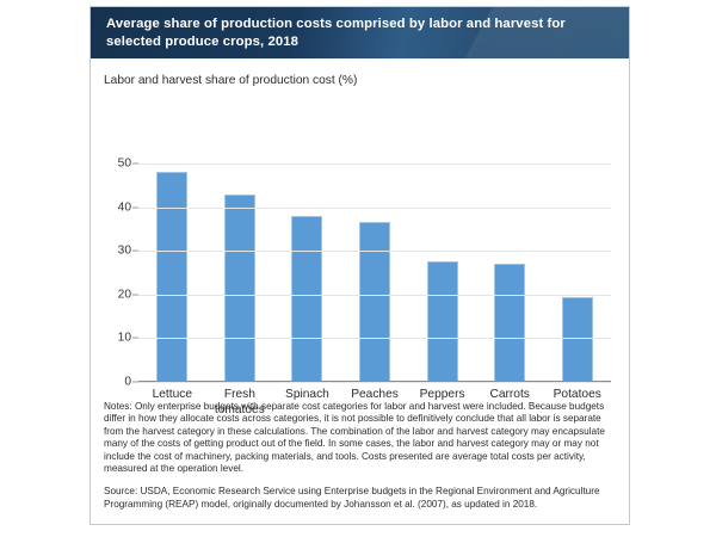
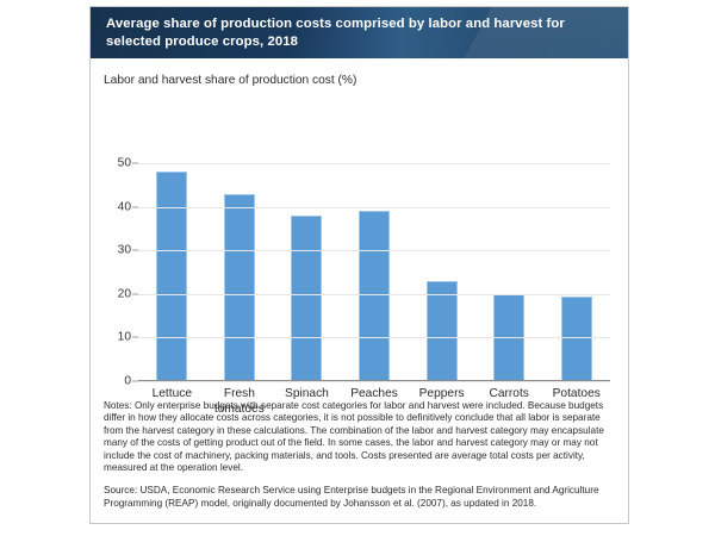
Peaches: 36 -> 39
Peppers: 28 -> 23
Carrots: 27 -> 20
